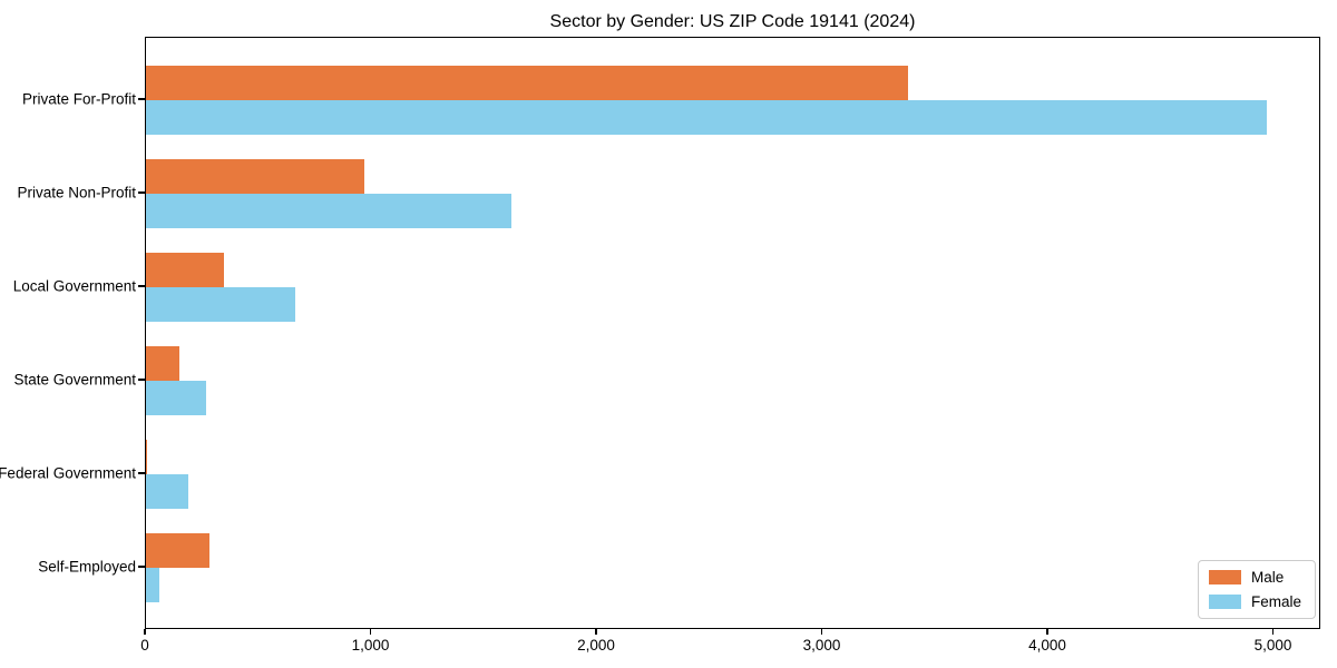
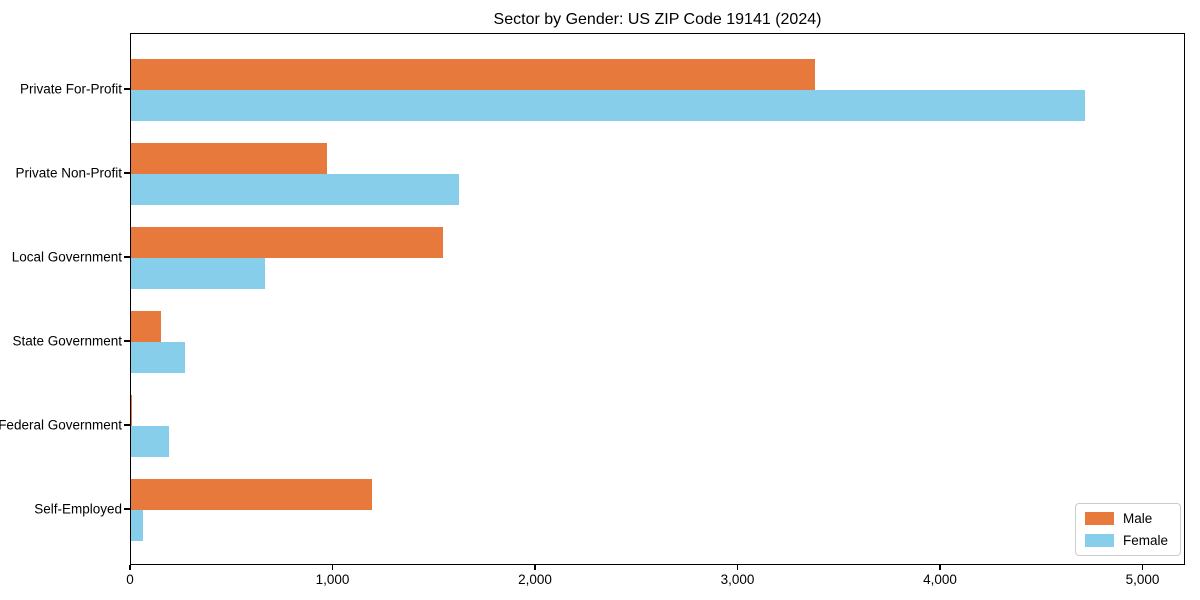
Female/Private For-Profit: 4970 -> 4710
Male/Local Government: 340 -> 1540
Male/Self-Employed: 280 -> 1190
